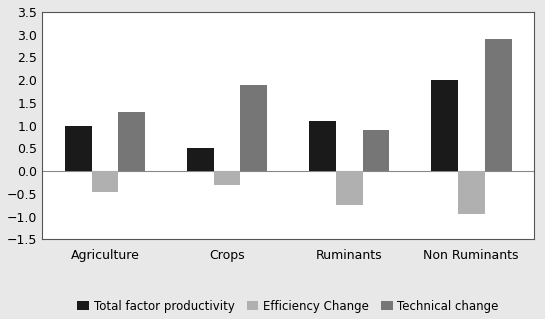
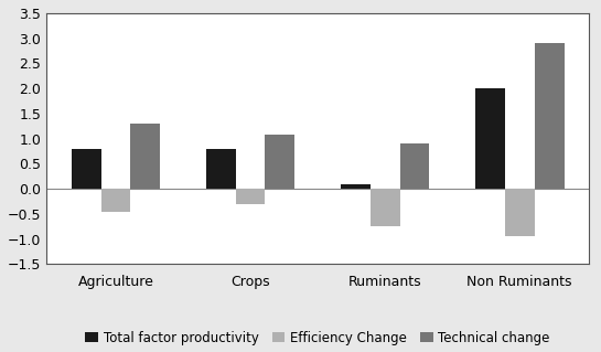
Total factor productivity/Agriculture: 1.0 -> 0.8
Total factor productivity/Crops: 0.5 -> 0.8
Technical change/Crops: 1.90 -> 1.08
Total factor productivity/Ruminants: 1.1 -> 0.1
